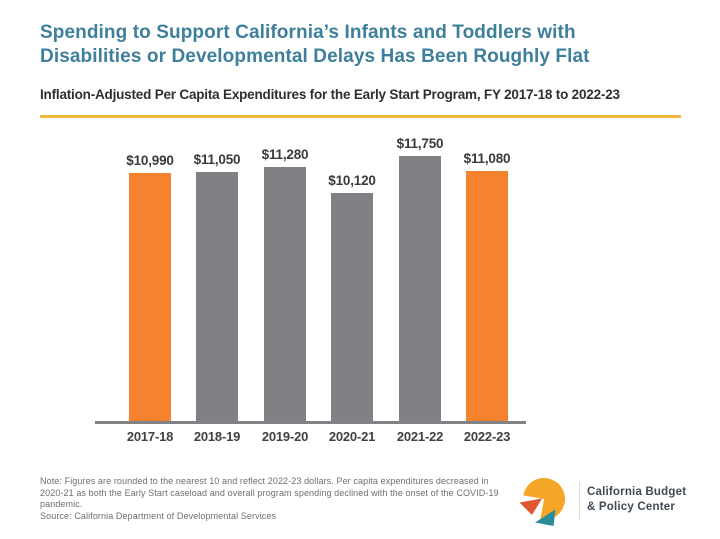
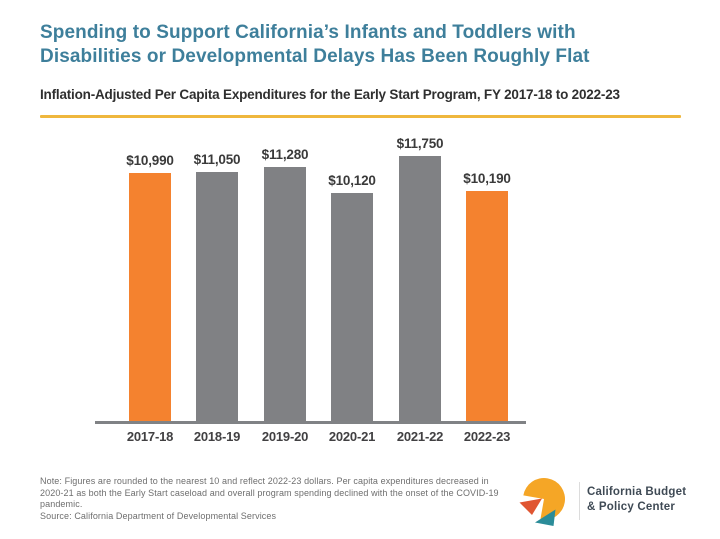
2022-23: $11,080 -> $10,190
